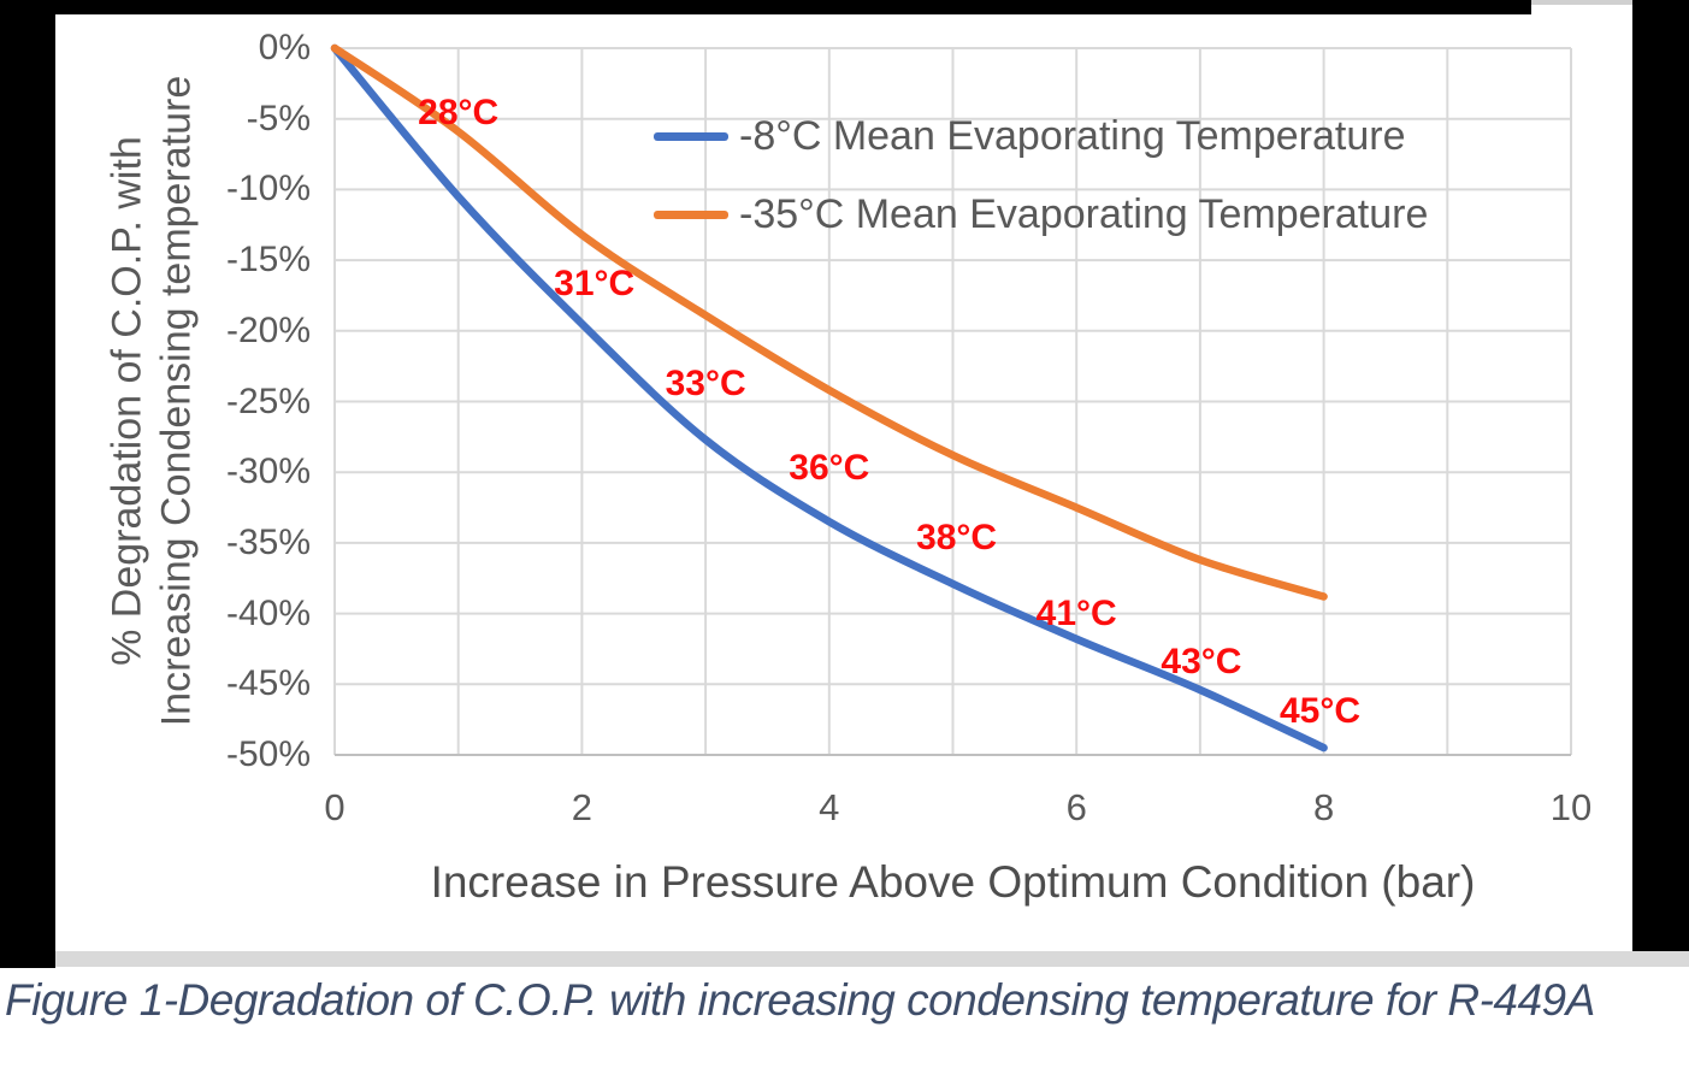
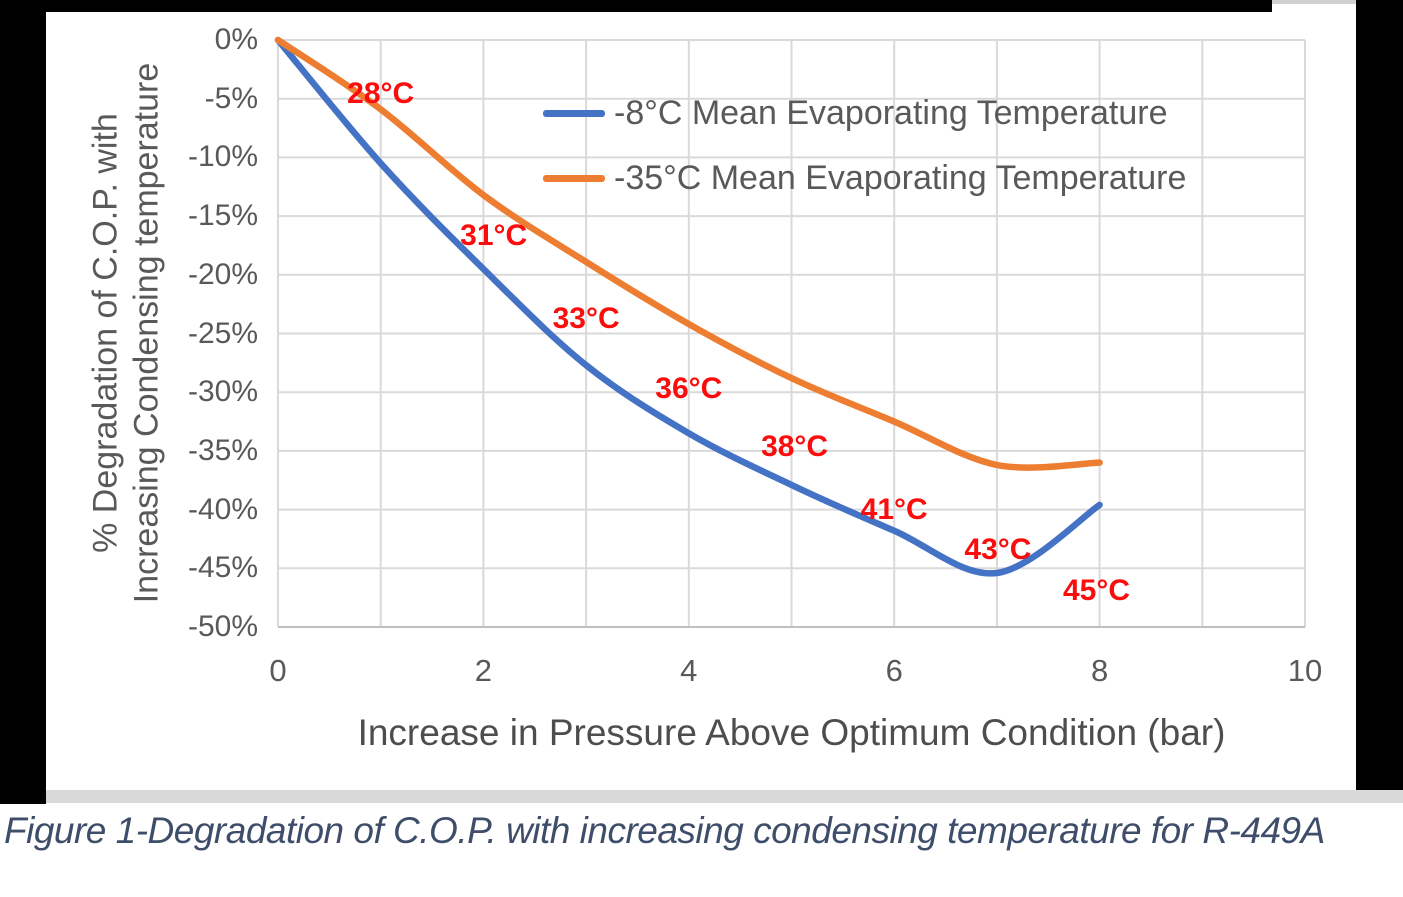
-8°C Mean Evaporating Temperature/8: -49.5% -> -39.6%
-35°C Mean Evaporating Temperature/8: -38.8% -> -36.0%
